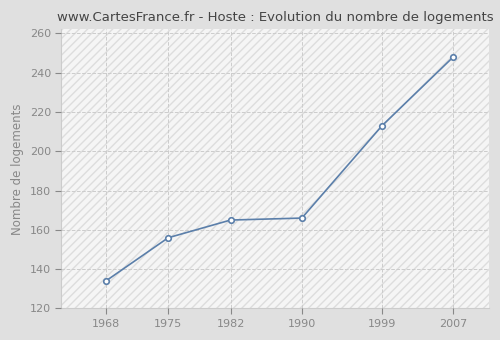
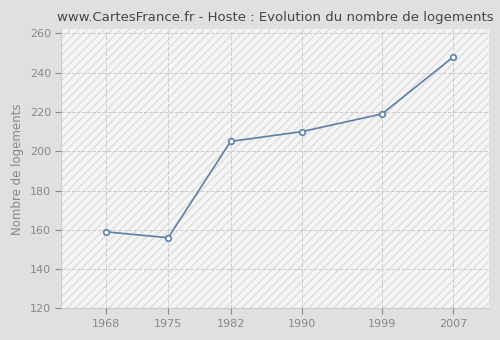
1968: 134 -> 159
1982: 165 -> 205
1990: 166 -> 210
1999: 213 -> 219
